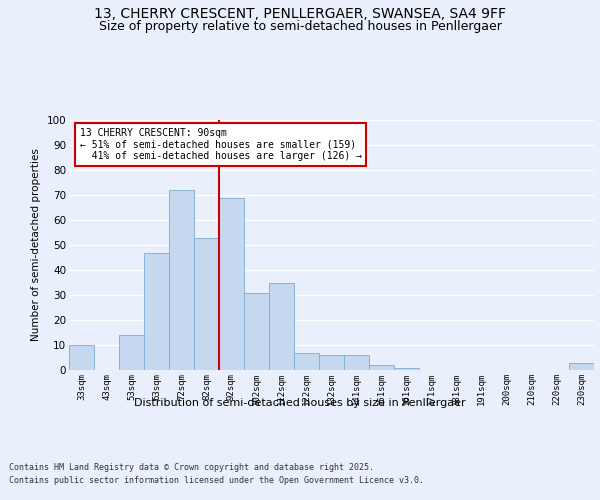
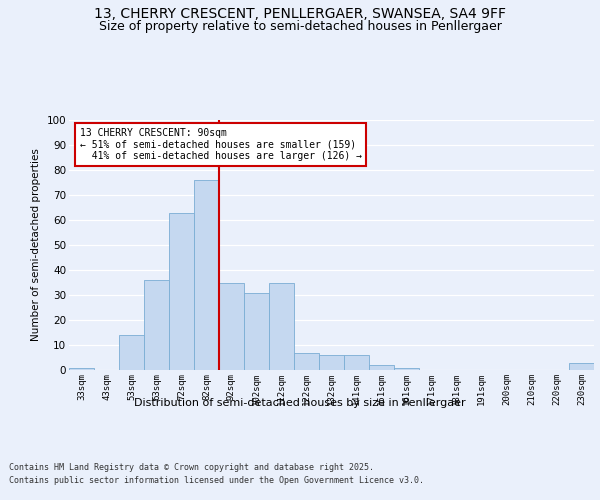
33sqm: 10 -> 1
63sqm: 47 -> 36
72sqm: 72 -> 63
82sqm: 53 -> 76
92sqm: 69 -> 35
